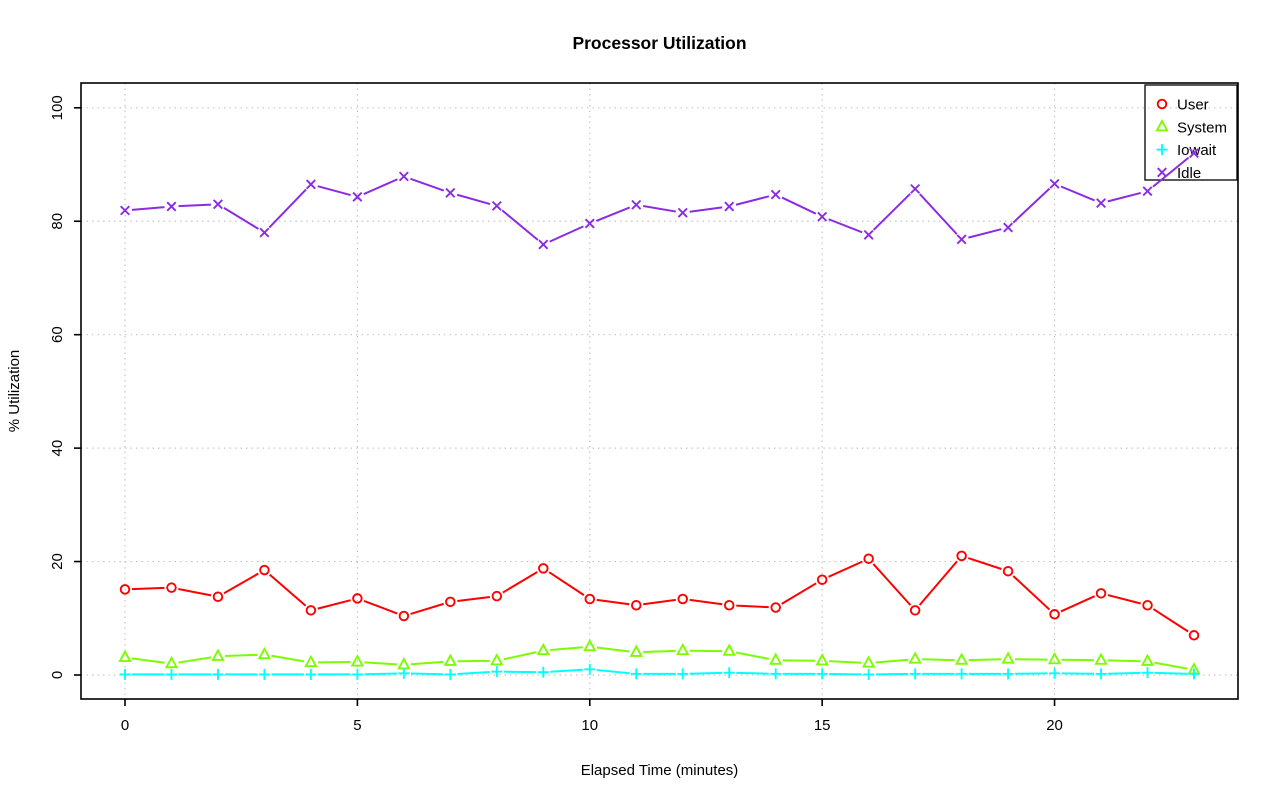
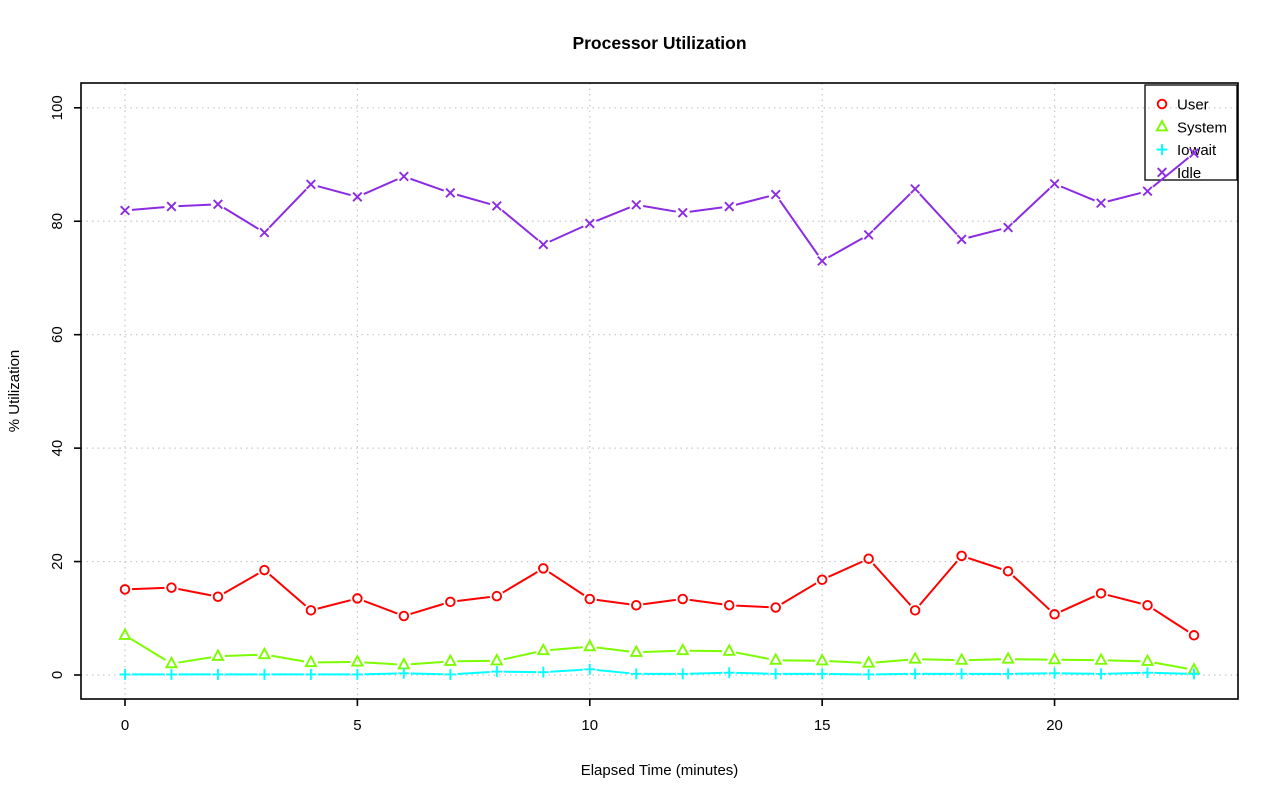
System/0: 3 -> 7
Idle/15: 81 -> 73
